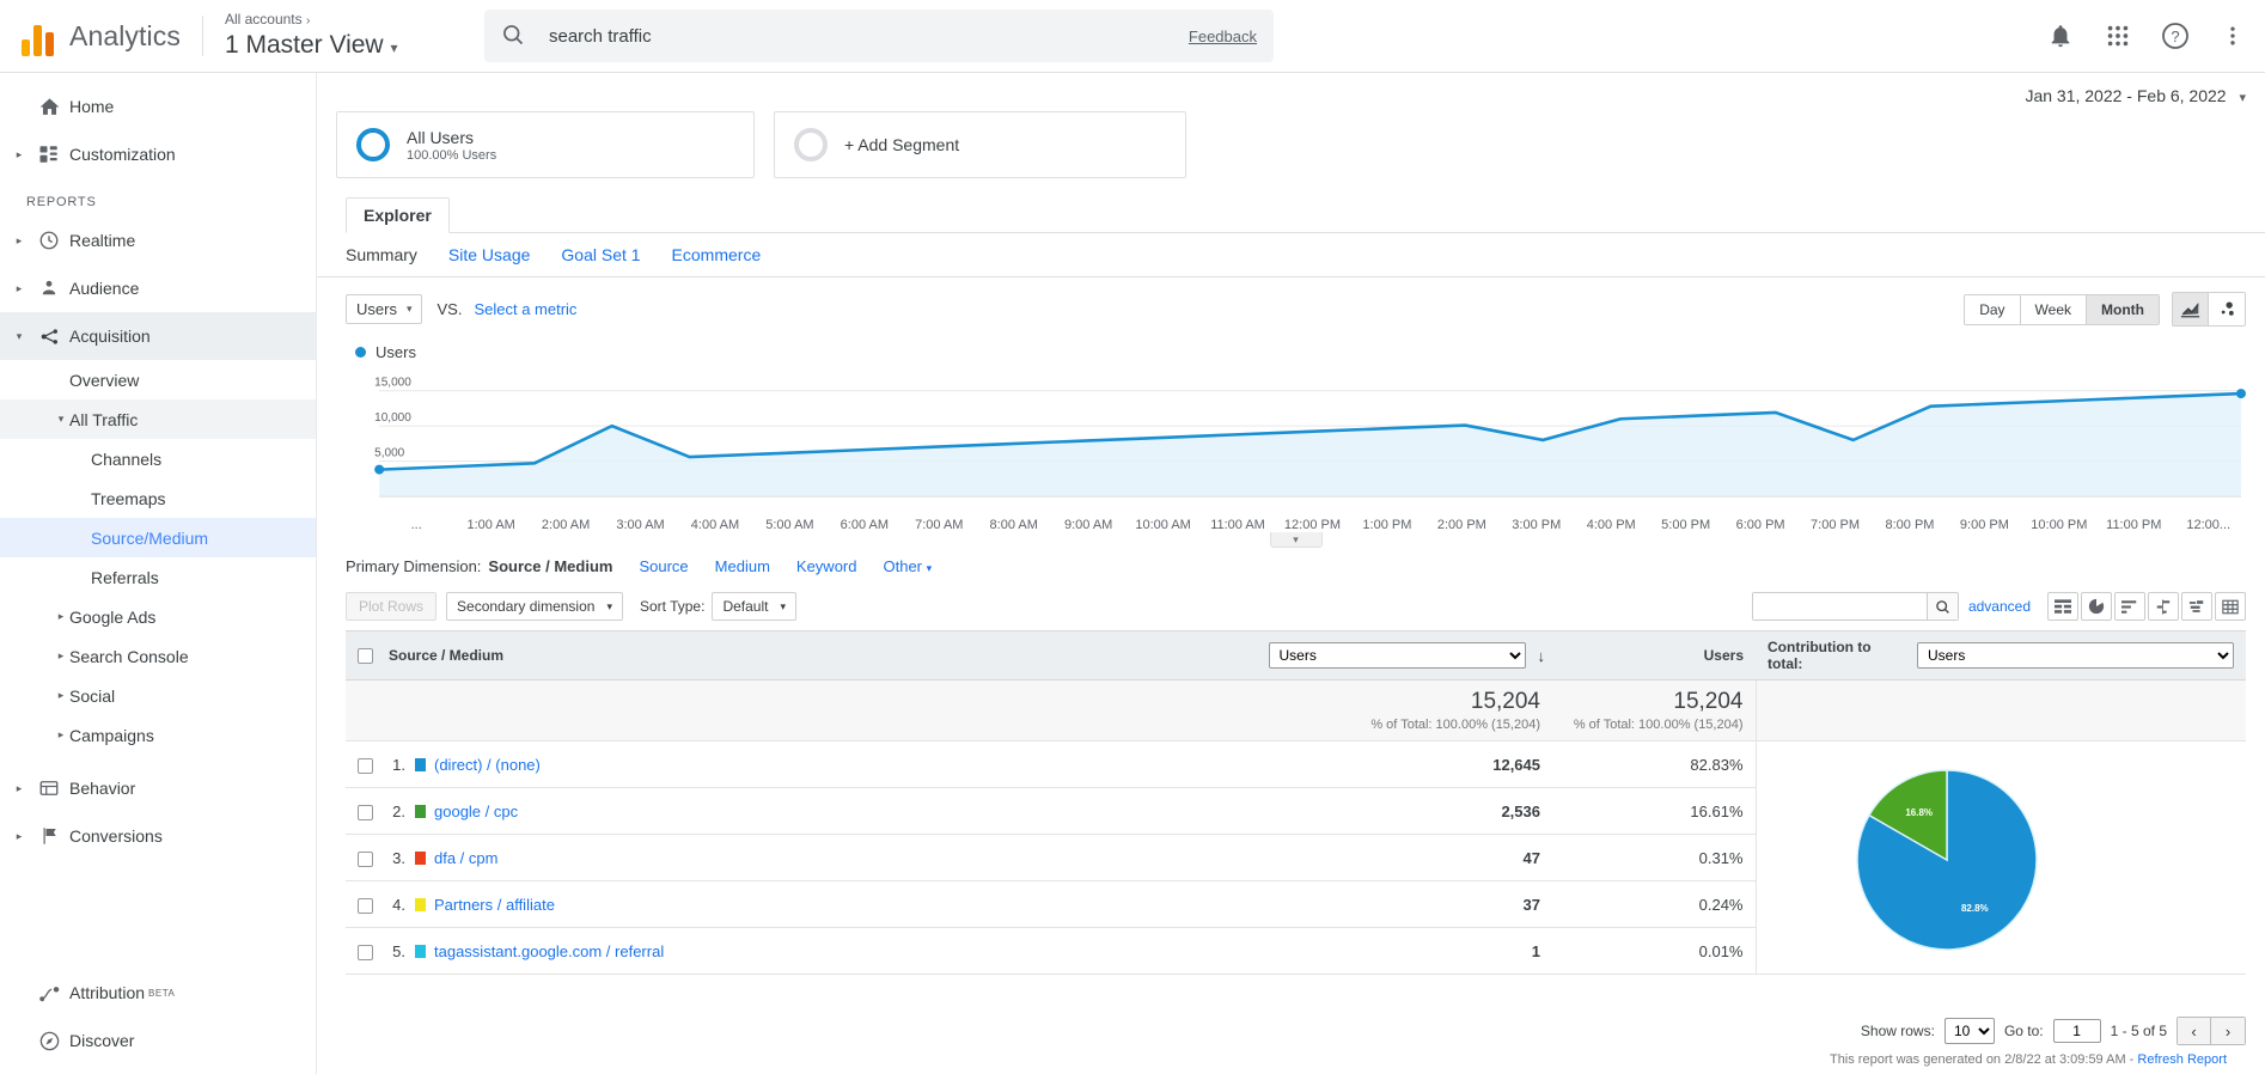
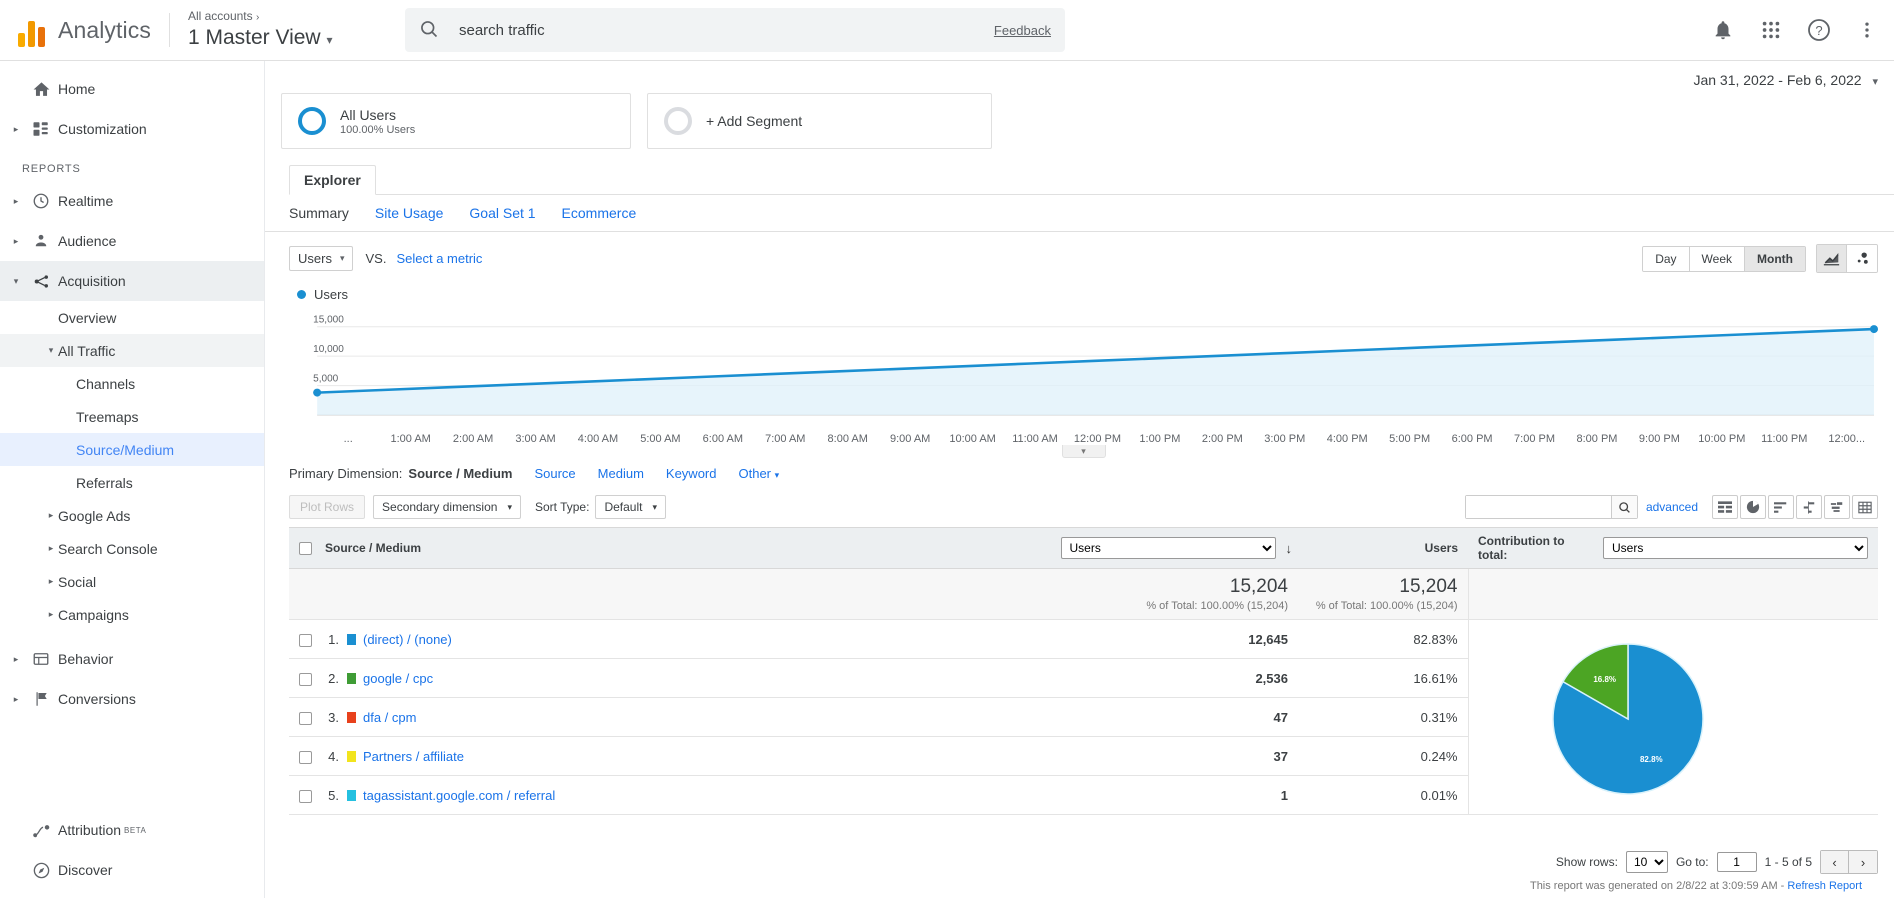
3:00 AM: 10000 -> 5000
3:00 PM: 8000 -> 11000
7:00 PM: 8000 -> 12000
